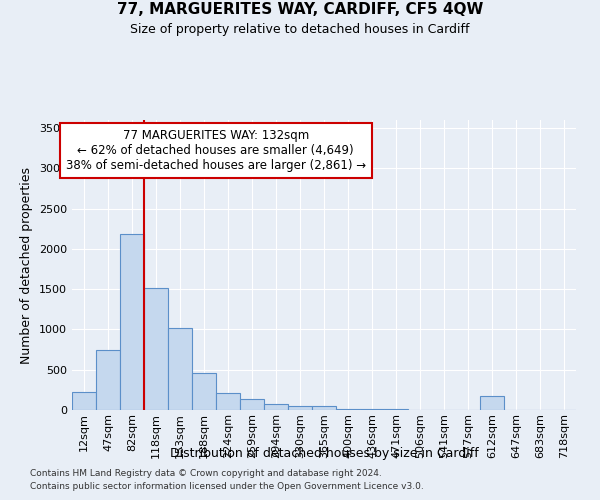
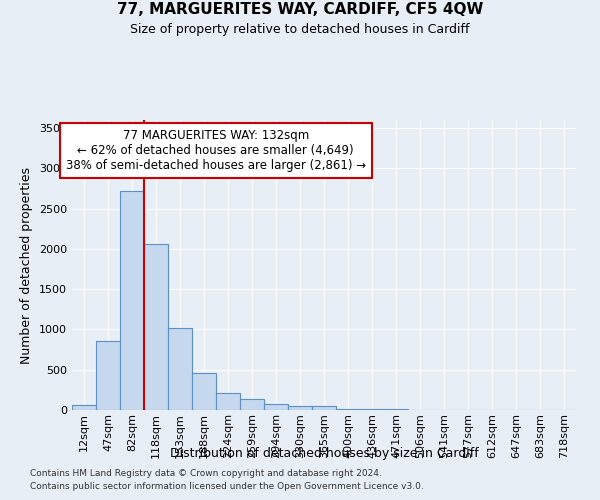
12sqm: 220 -> 60
47sqm: 740 -> 860
82sqm: 2180 -> 2720
118sqm: 1520 -> 2060
612sqm: 180 -> 0
